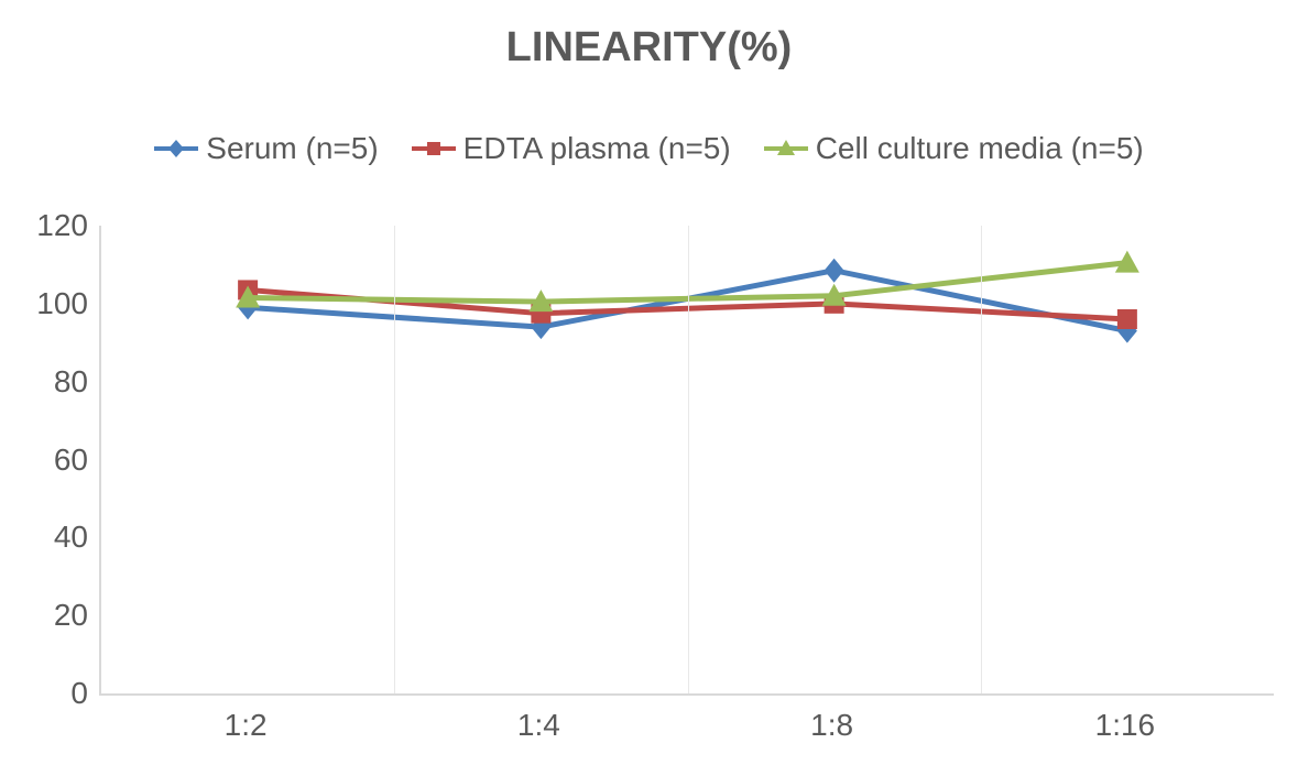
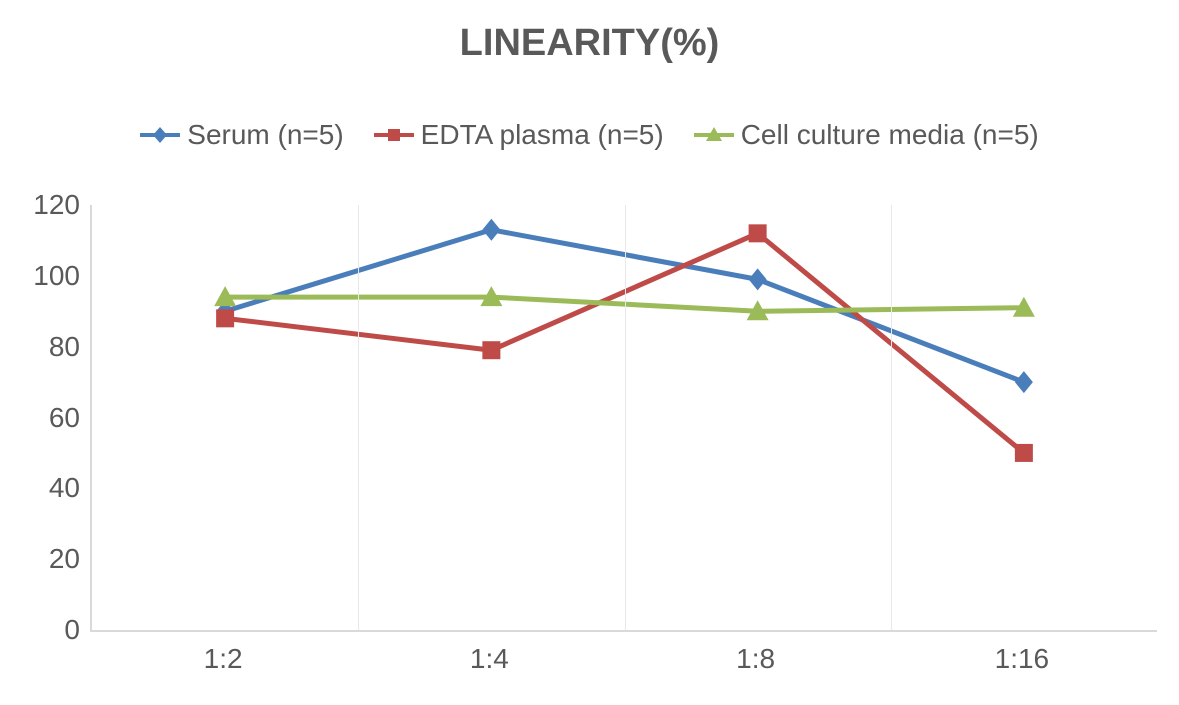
Serum (n=5)/1:2: 99 -> 90
EDTA plasma (n=5)/1:2: 104 -> 88
Cell culture media (n=5)/1:2: 102 -> 94
Serum (n=5)/1:4: 94 -> 113
EDTA plasma (n=5)/1:4: 98 -> 79
Cell culture media (n=5)/1:4: 100 -> 94
Serum (n=5)/1:8: 108 -> 99
EDTA plasma (n=5)/1:8: 100 -> 112
Cell culture media (n=5)/1:8: 102 -> 90
Serum (n=5)/1:16: 93 -> 70
EDTA plasma (n=5)/1:16: 96 -> 50
Cell culture media (n=5)/1:16: 110 -> 91
